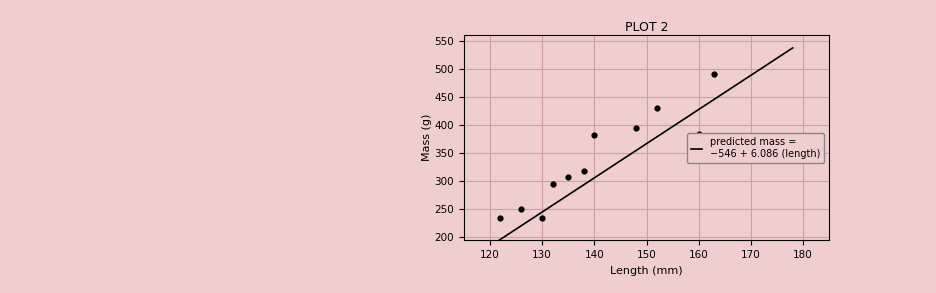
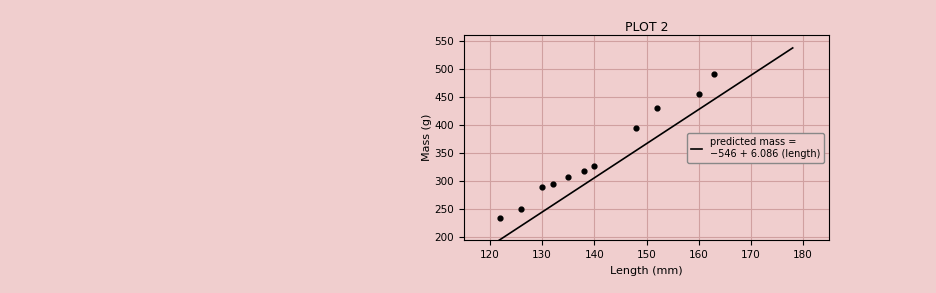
130: 234 -> 290
140: 382 -> 328
160: 384 -> 455
